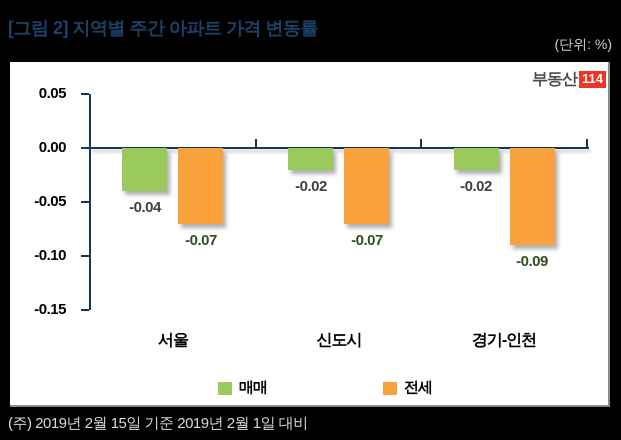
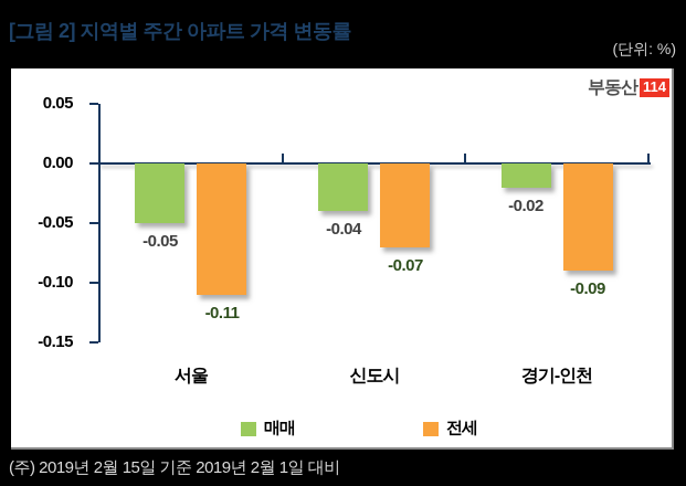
매매/서울: -0.04 -> -0.05
전세/서울: -0.07 -> -0.11
매매/신도시: -0.02 -> -0.04
